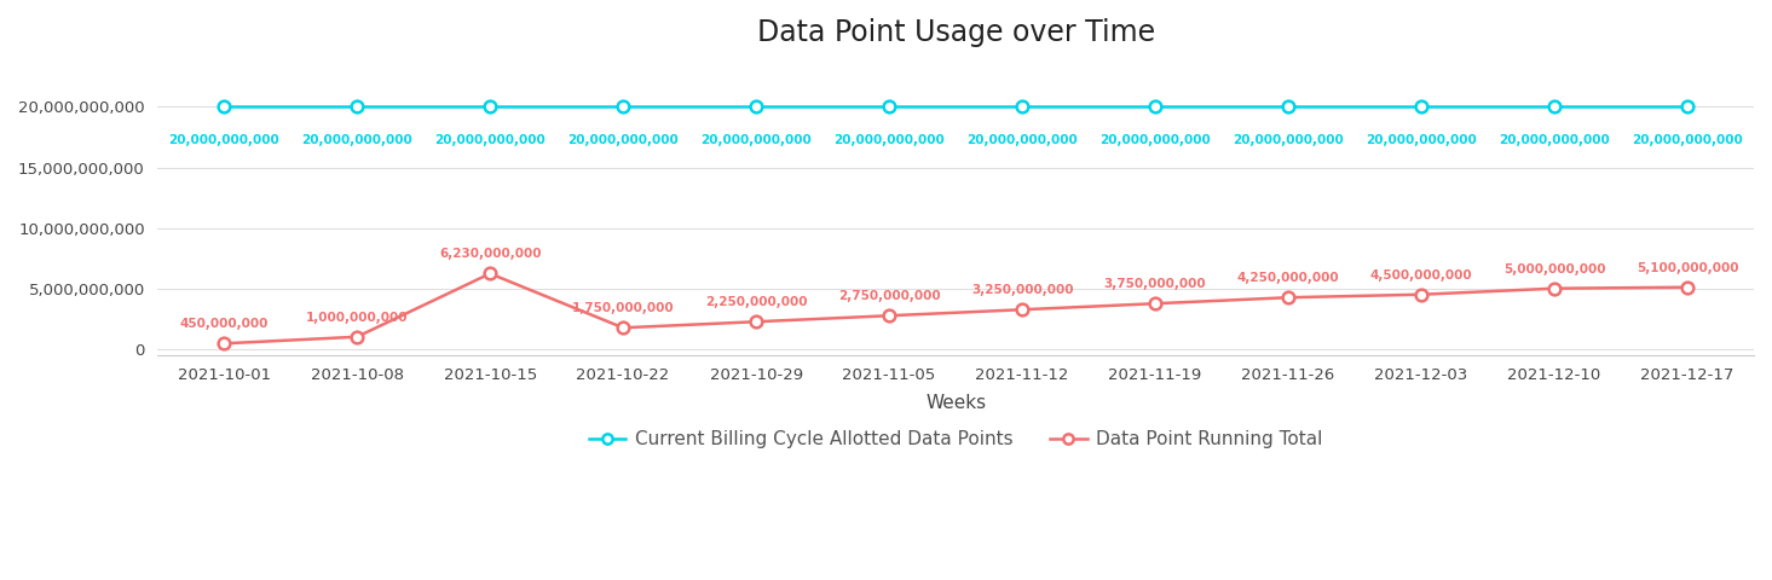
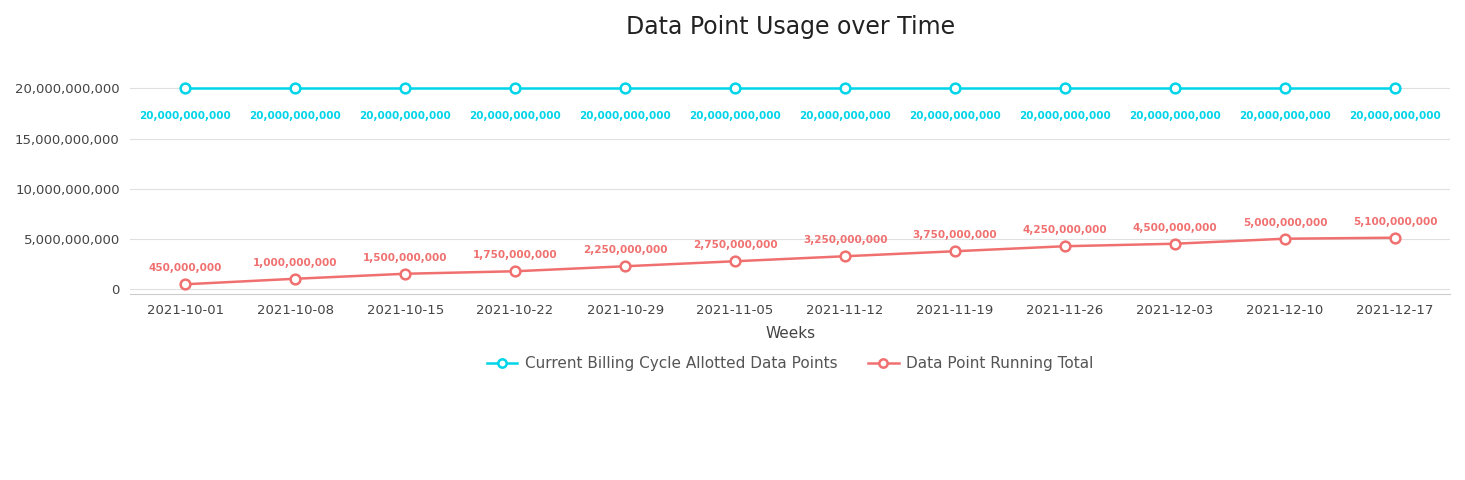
Data Point Running Total/2021-10-15: 6,230,000,000 -> 1,500,000,000
